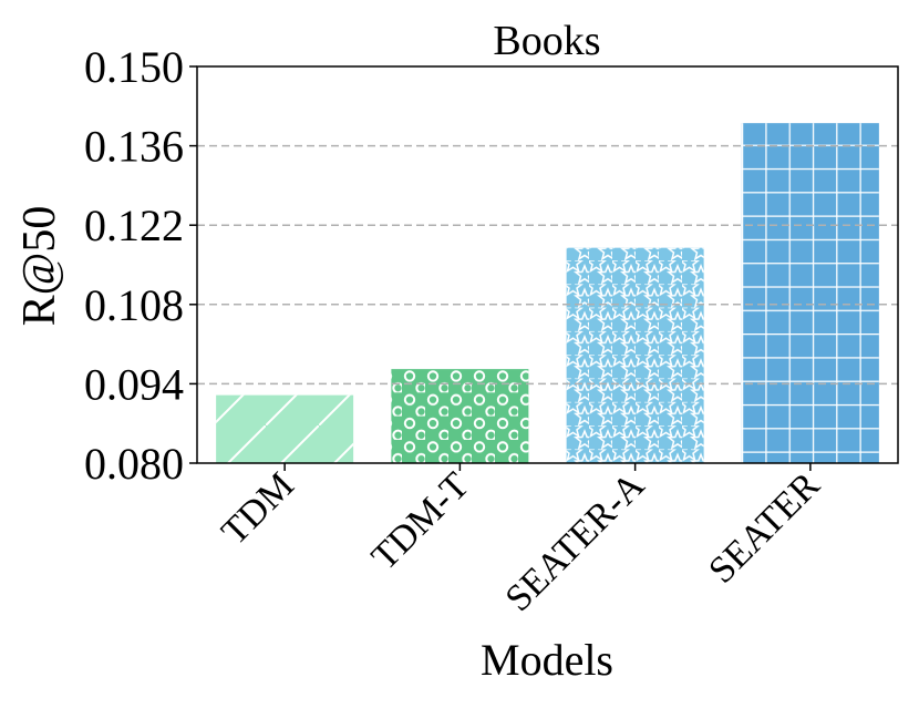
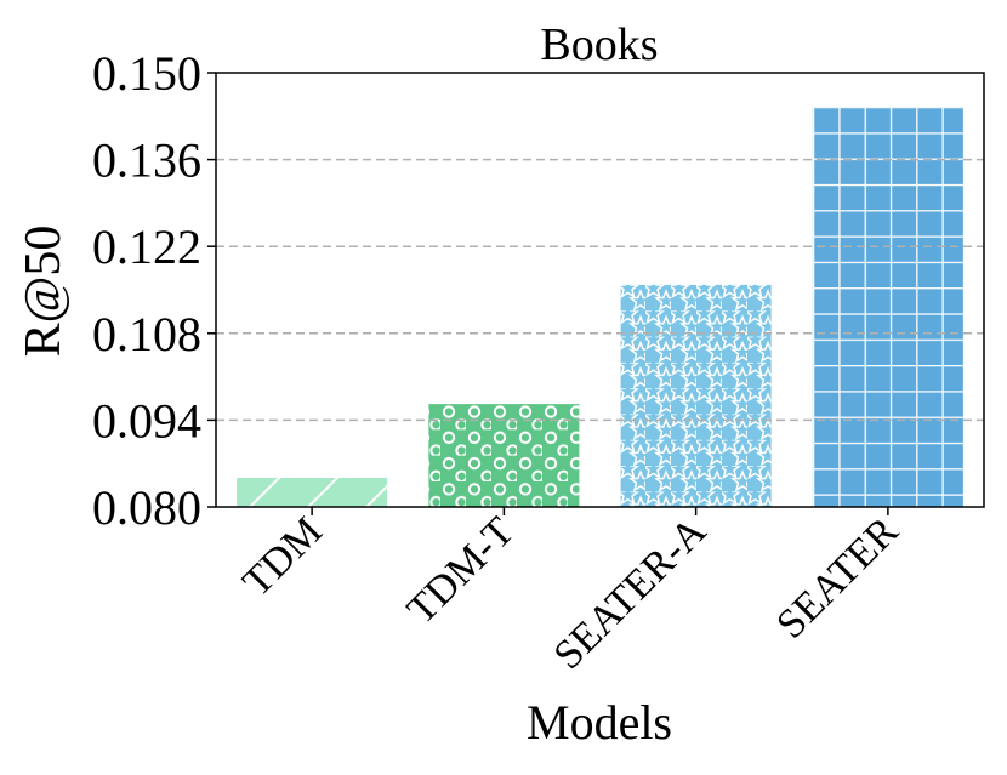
TDM: 0.092 -> 0.085
SEATER-A: 0.118 -> 0.116
SEATER: 0.140 -> 0.144
